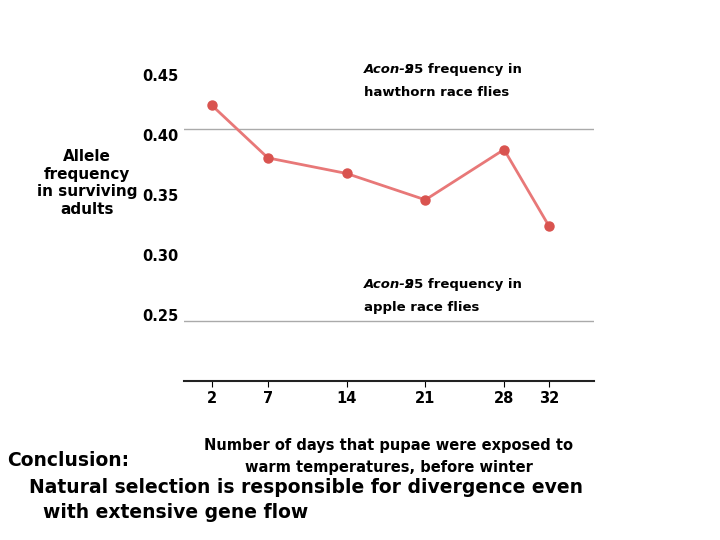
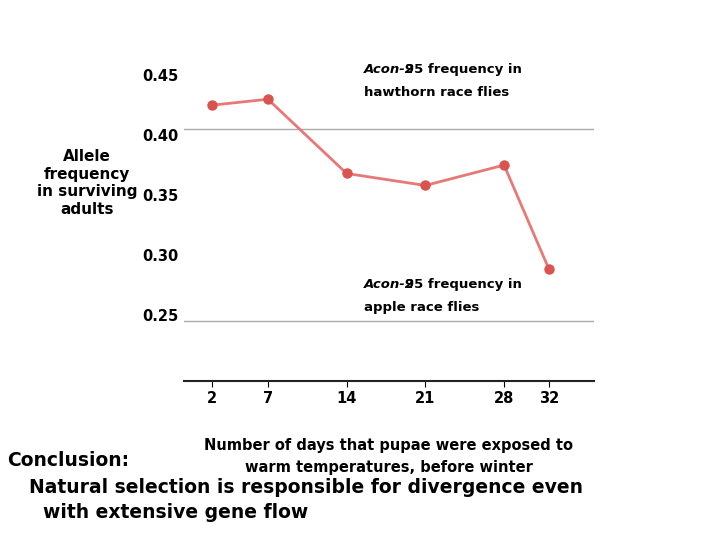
7: 0.381 -> 0.430
21: 0.346 -> 0.358
28: 0.388 -> 0.375
32: 0.324 -> 0.288
